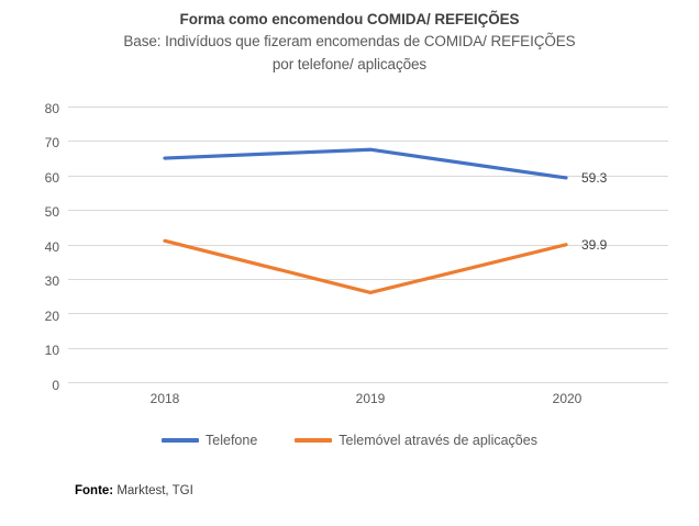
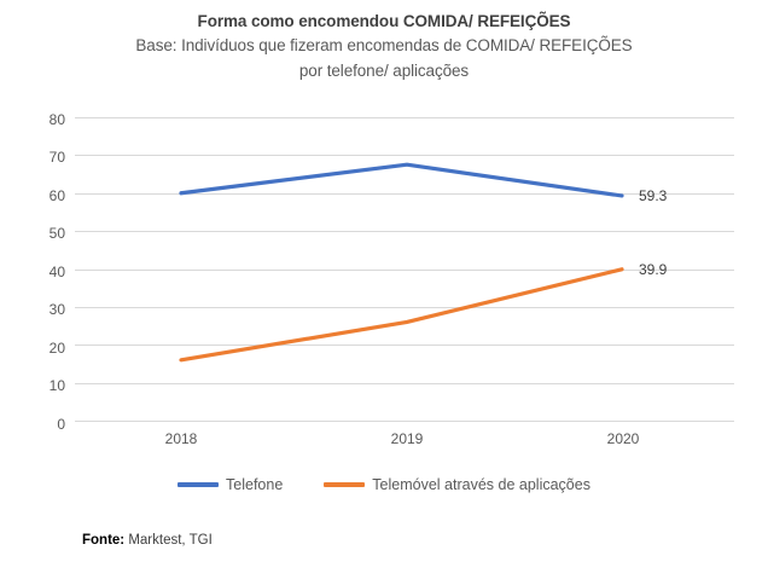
Telefone/2018: 65 -> 60
Telemóvel através de aplicações/2018: 41 -> 16
